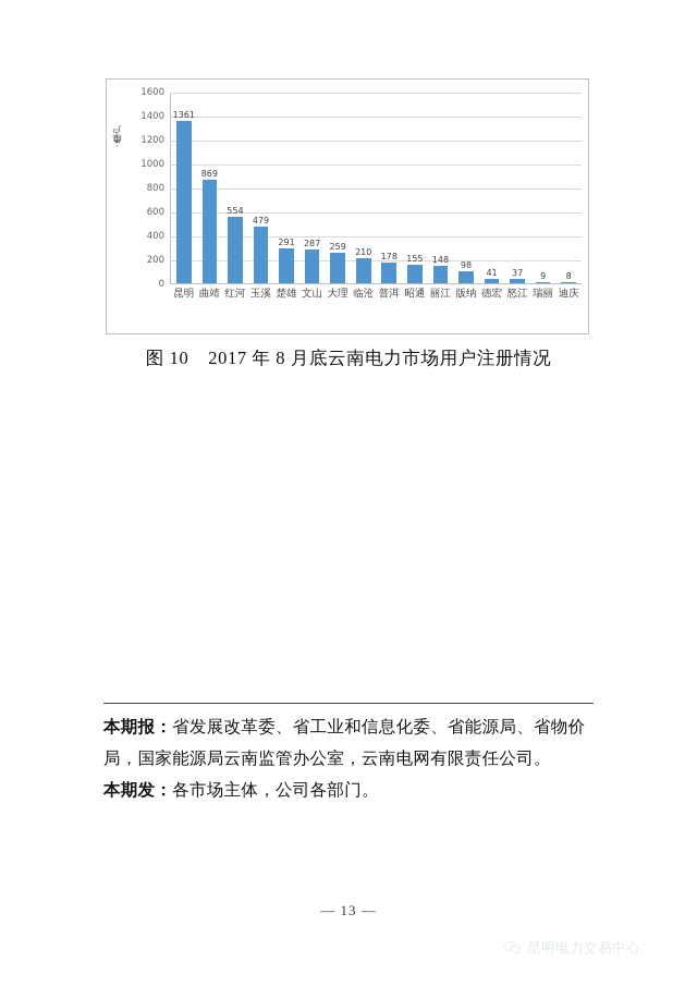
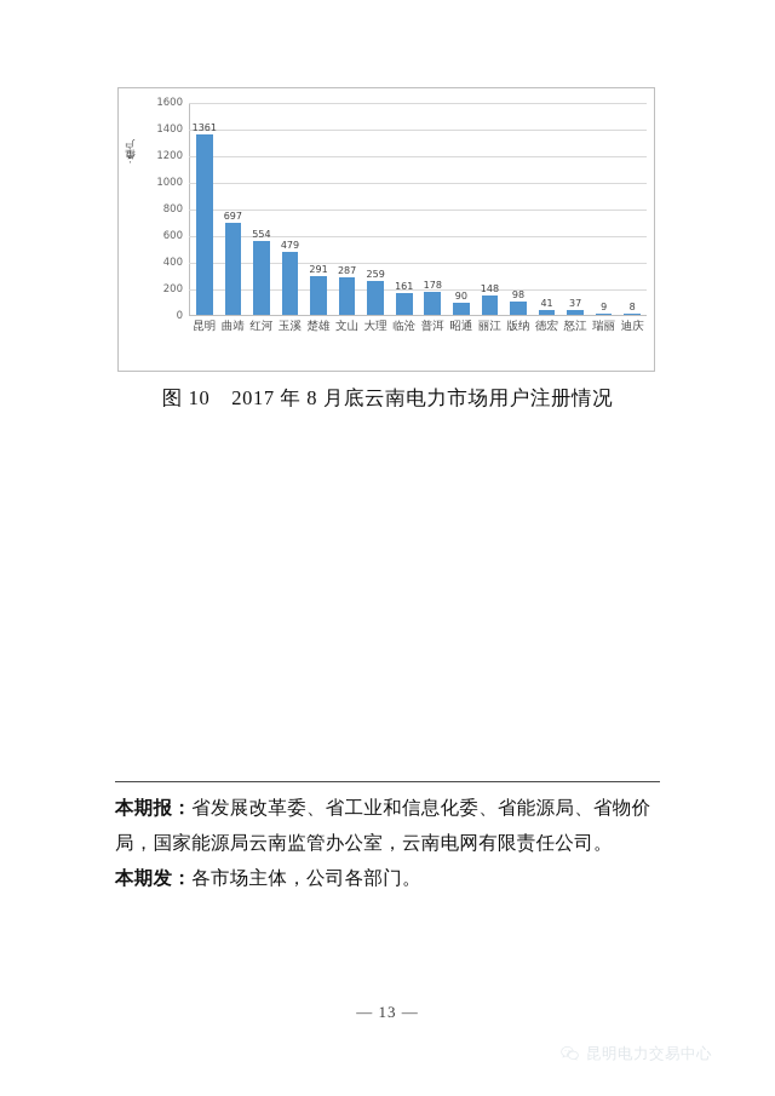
曲靖: 869 -> 697
临沧: 210 -> 161
昭通: 155 -> 90
